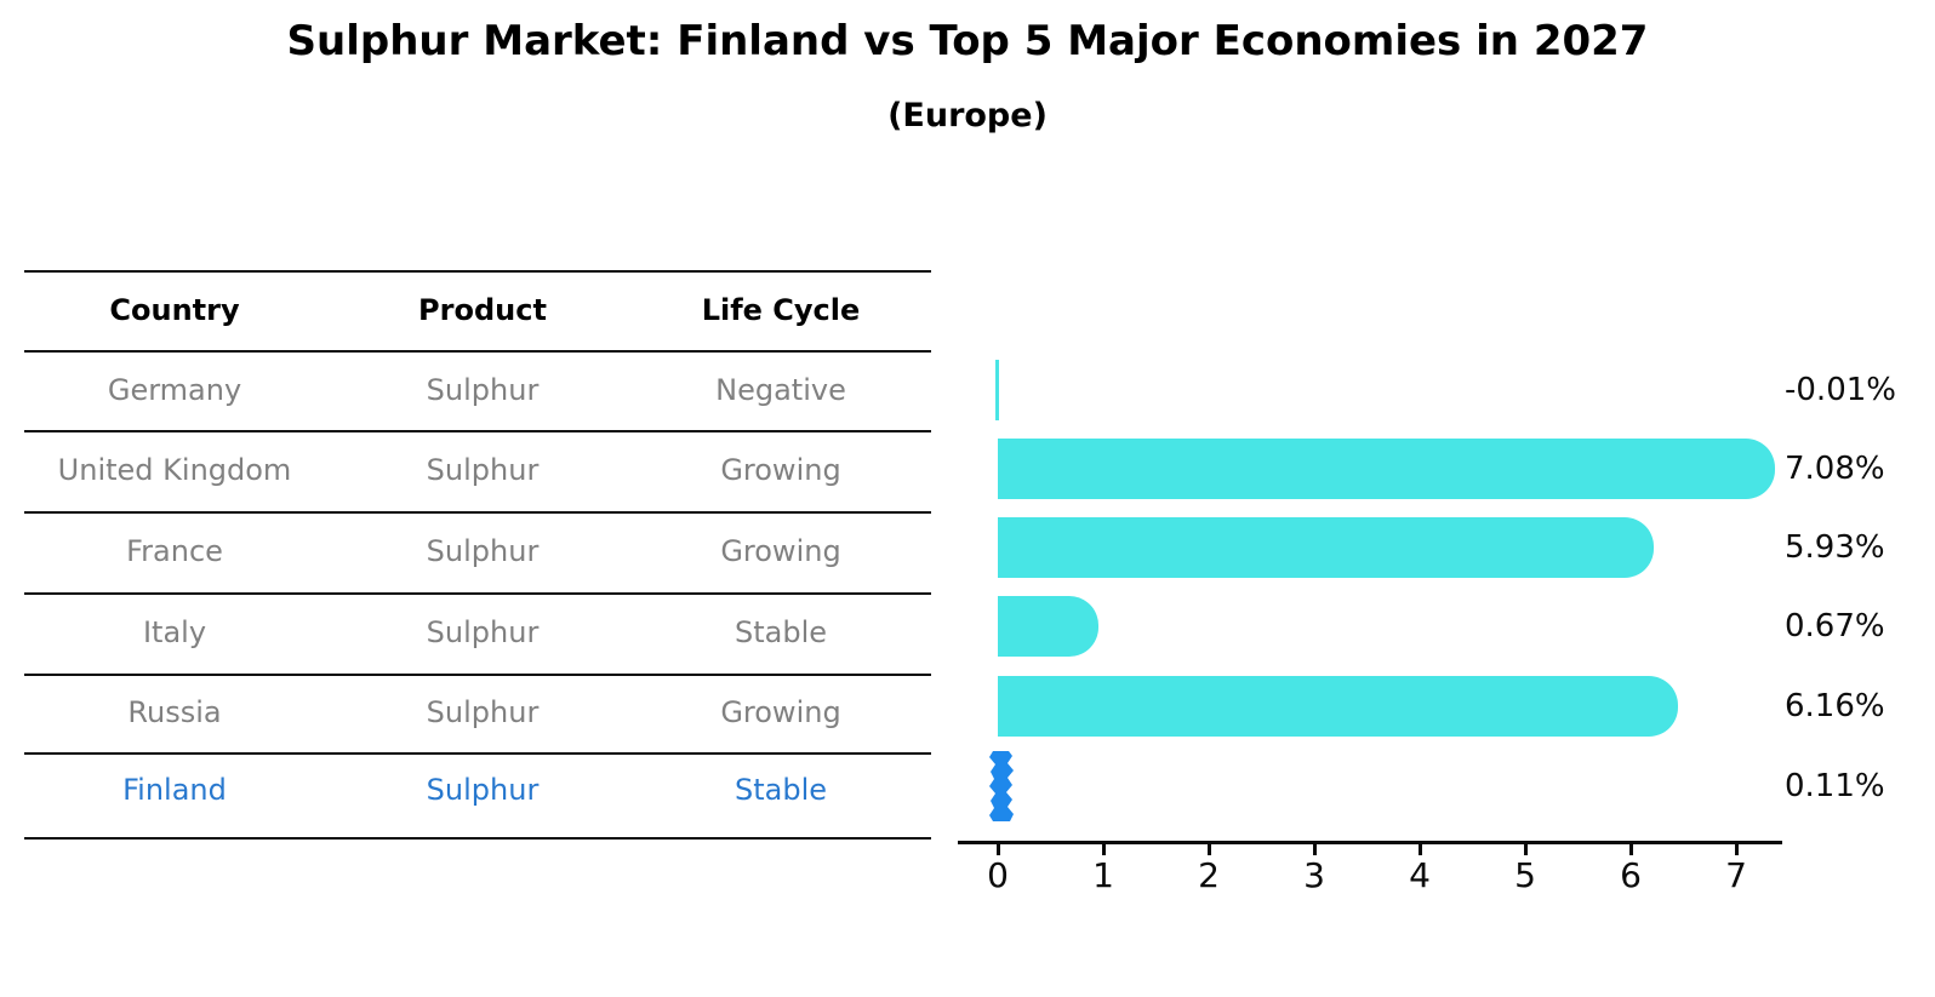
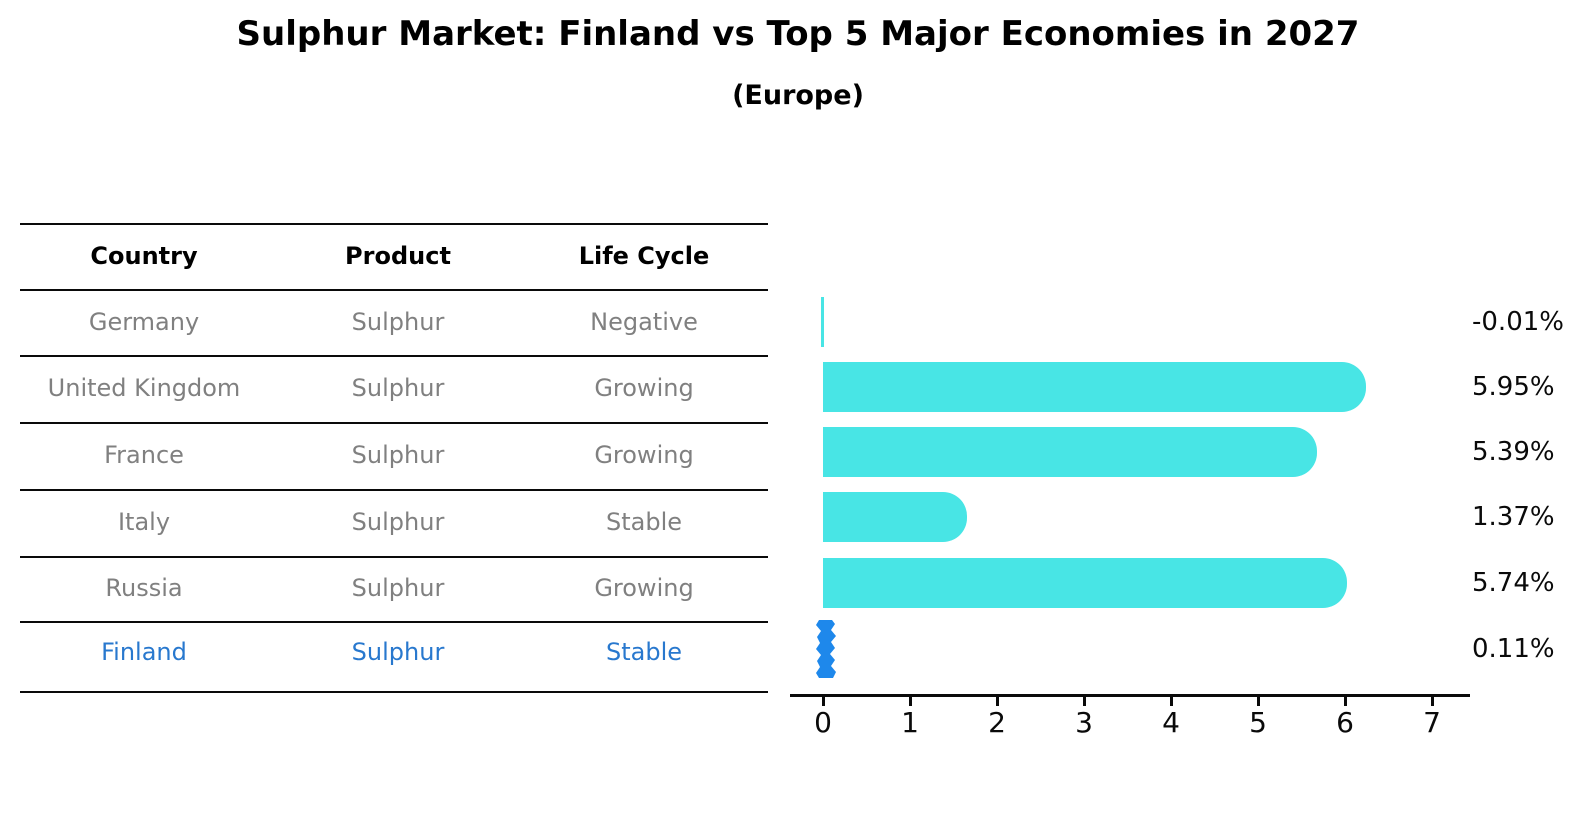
United Kingdom: 7.08% -> 5.95%
France: 5.93% -> 5.39%
Italy: 0.67% -> 1.37%
Russia: 6.16% -> 5.74%
